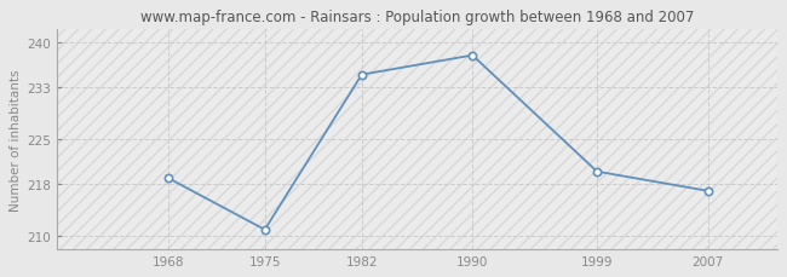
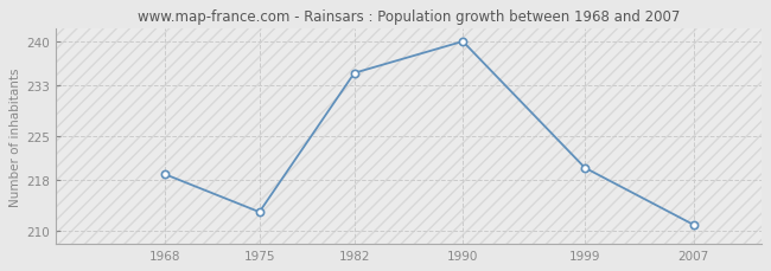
1975: 211 -> 213
1990: 238 -> 240
2007: 217 -> 211
